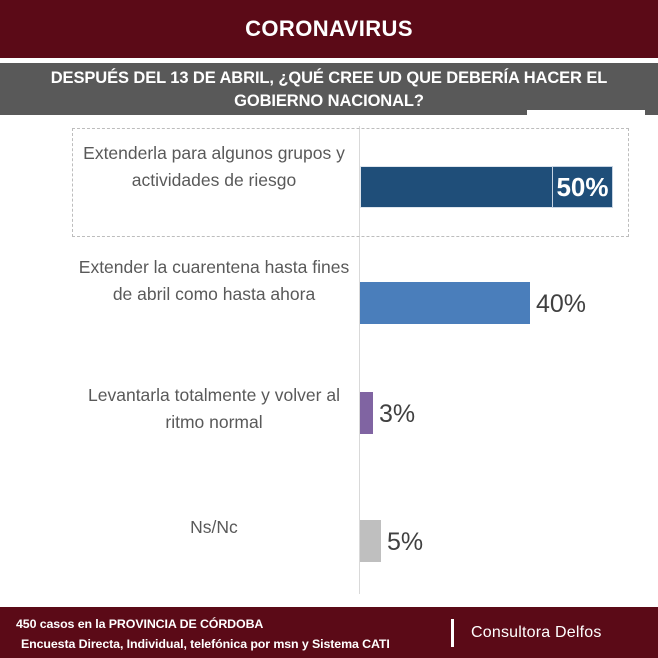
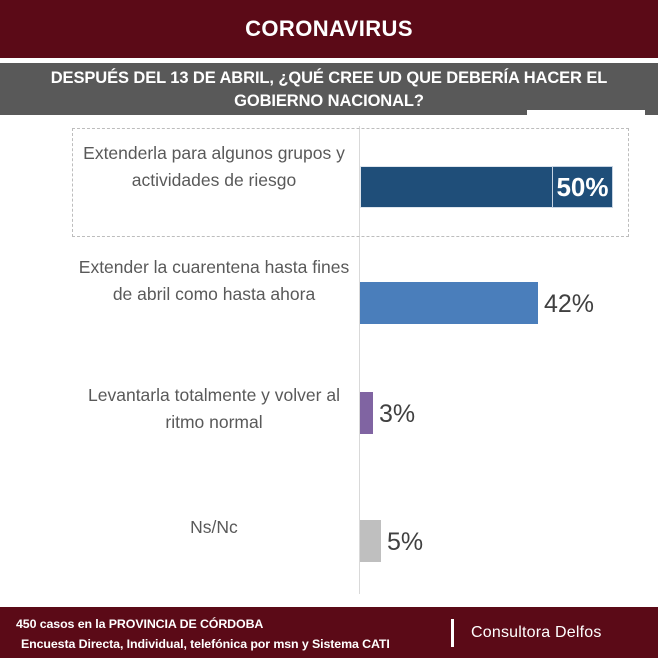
Extender la cuarentena hasta fines de abril como hasta ahora: 40% -> 42%
